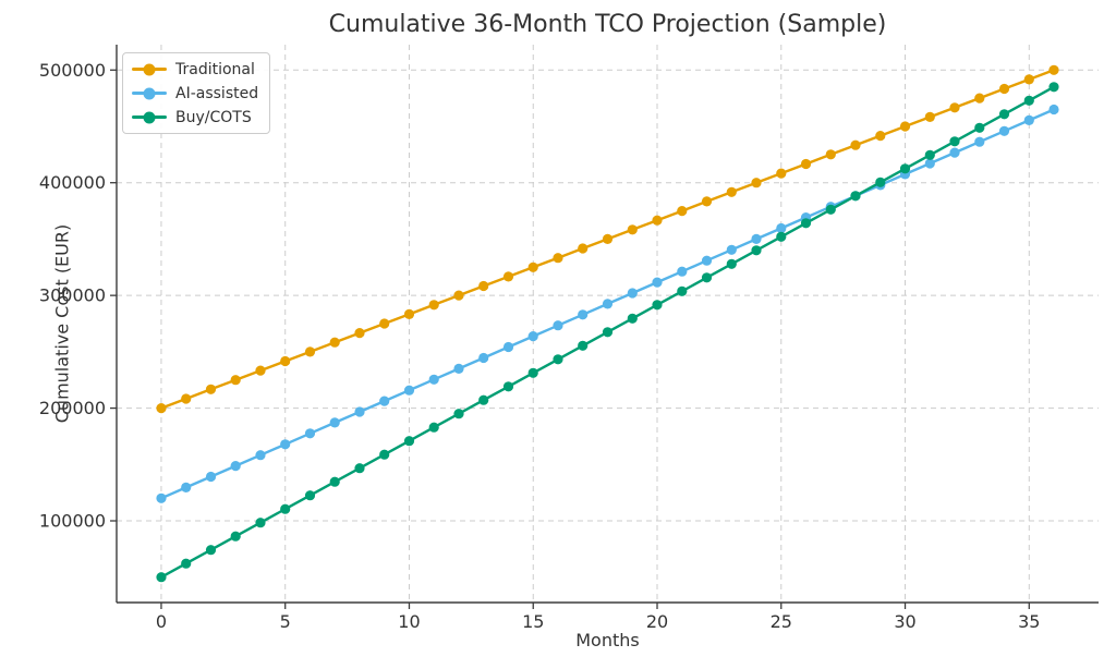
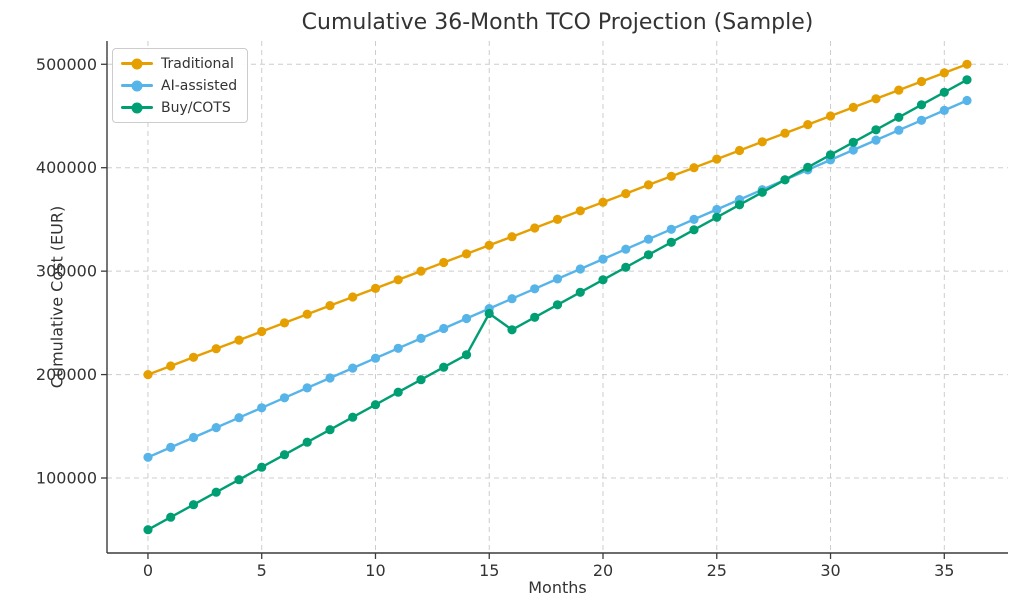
Buy/COTS/15: 231000 -> 259000
